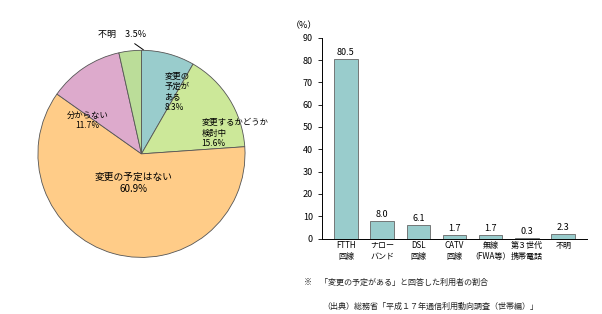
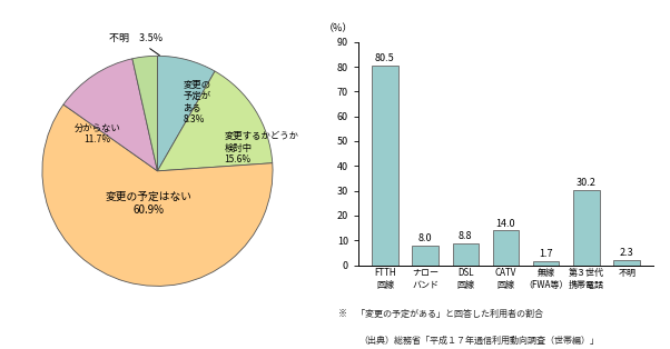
DSL 回線: 6.1 -> 8.8
CATV 回線: 1.7 -> 14.0
第３世代 携帯電話: 0.3 -> 30.2
